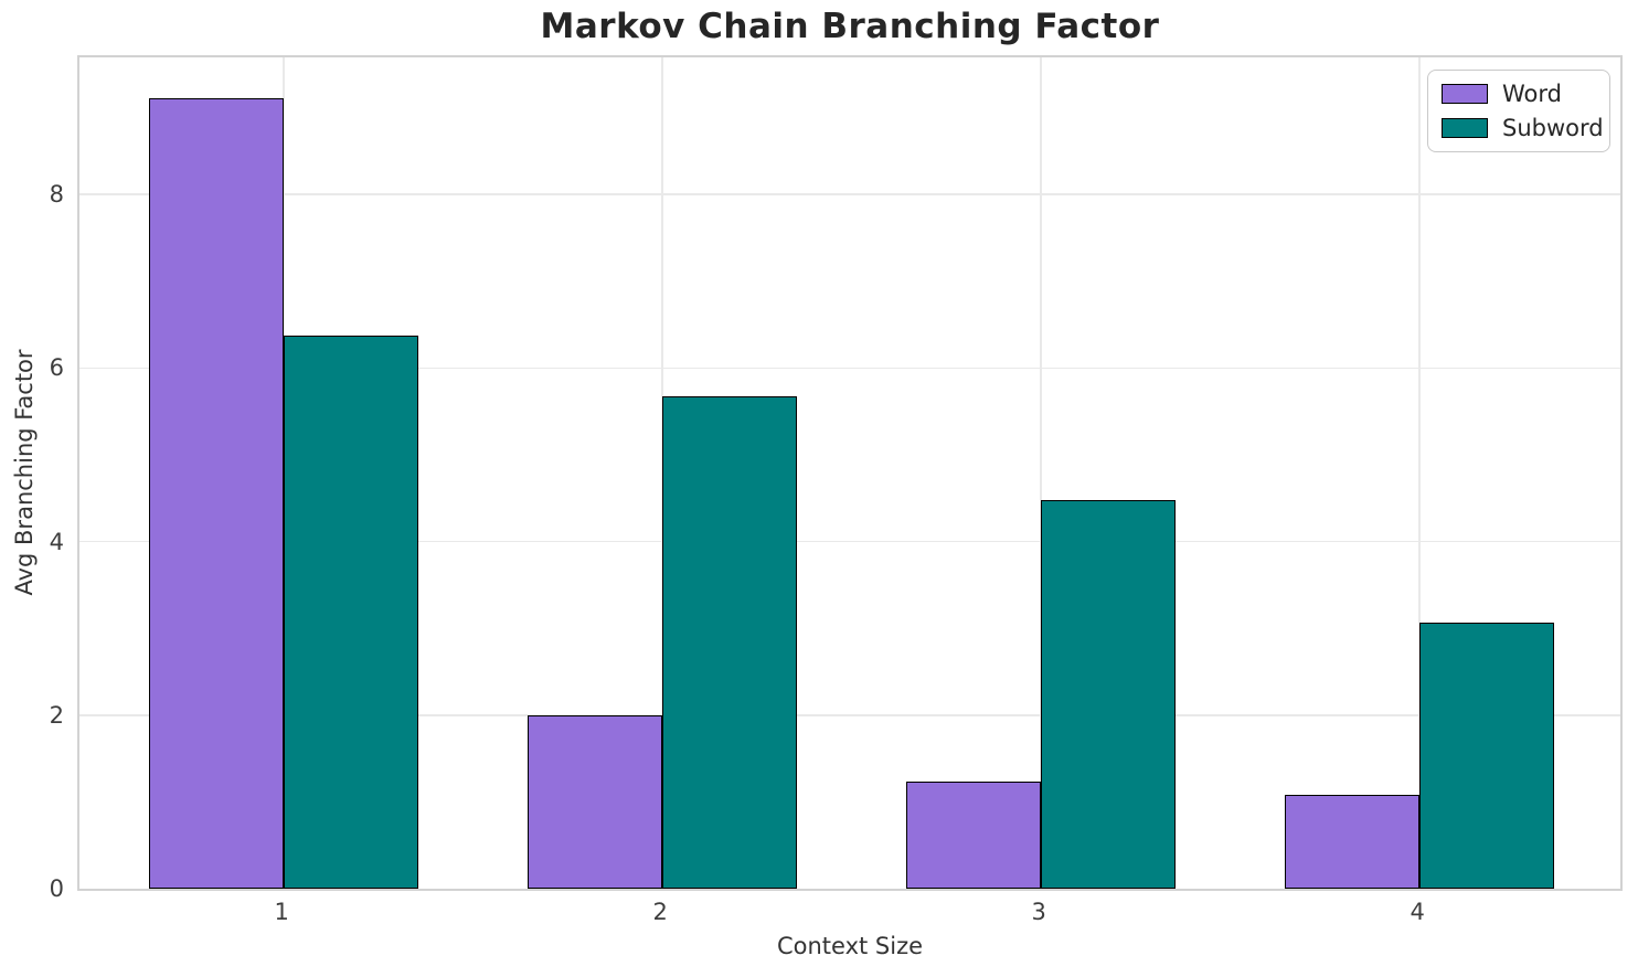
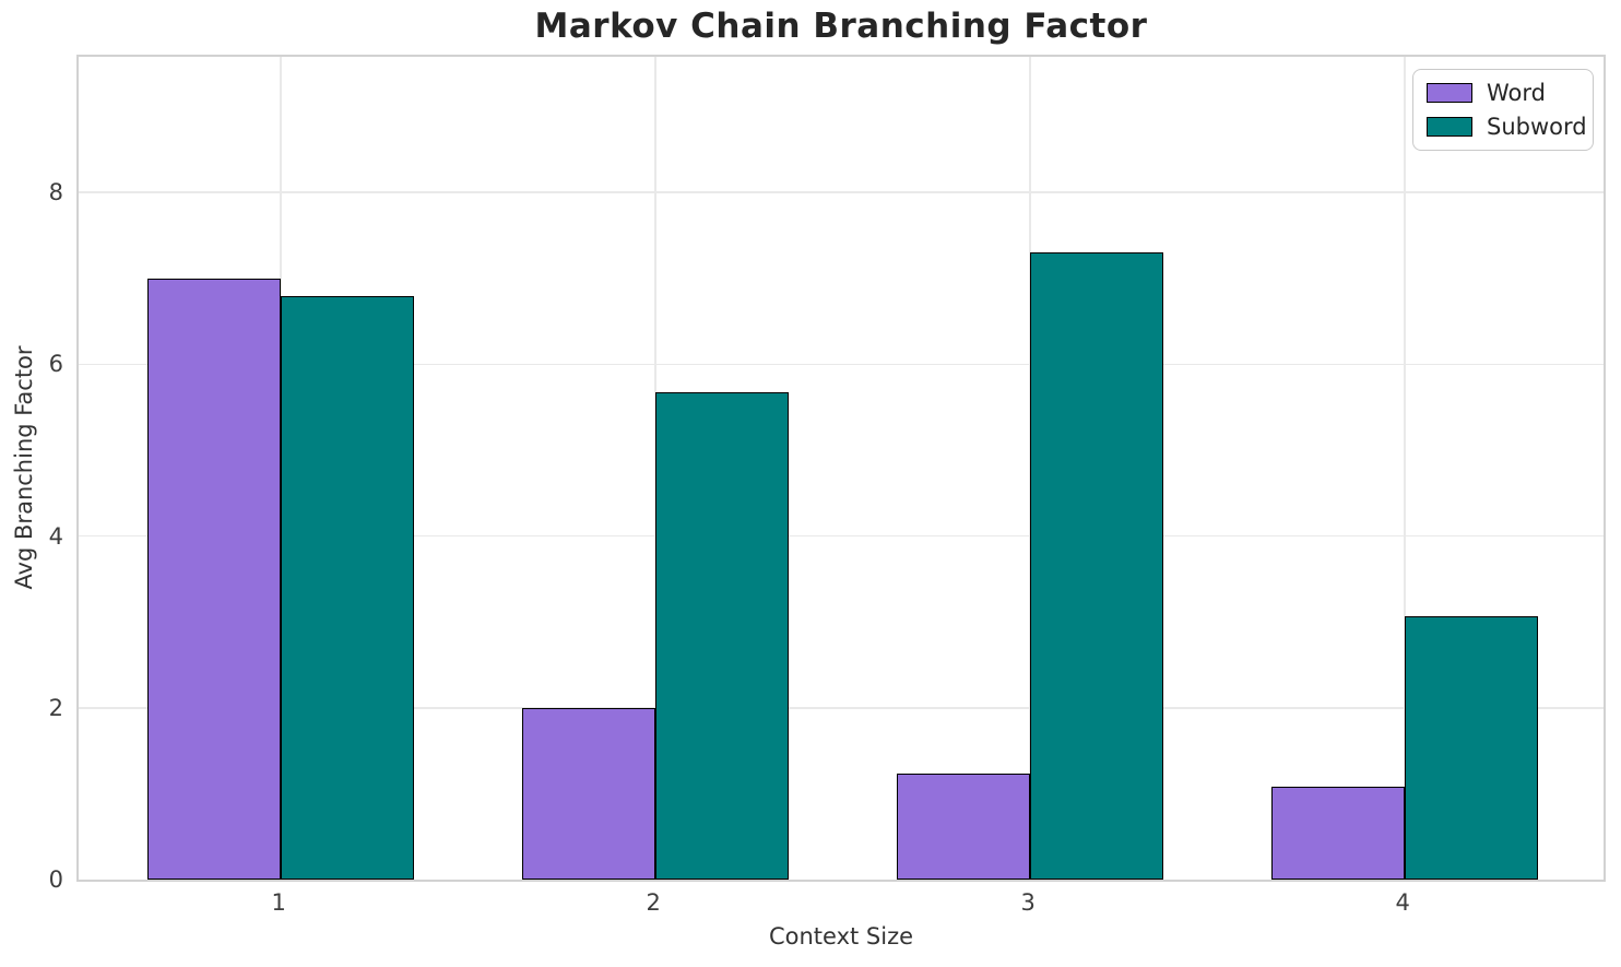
Word/1: 9.1 -> 7.0
Subword/1: 6.4 -> 6.8
Subword/3: 4.5 -> 7.3
